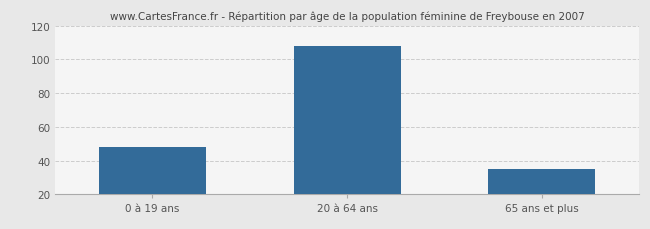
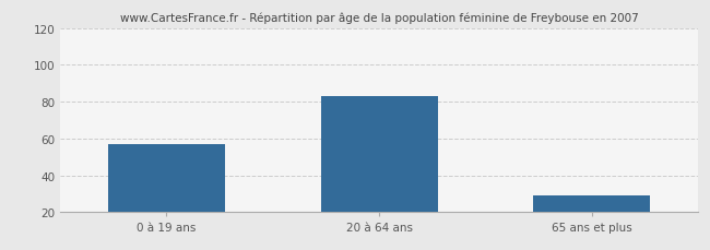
0 à 19 ans: 48 -> 57
20 à 64 ans: 108 -> 83
65 ans et plus: 35 -> 29
